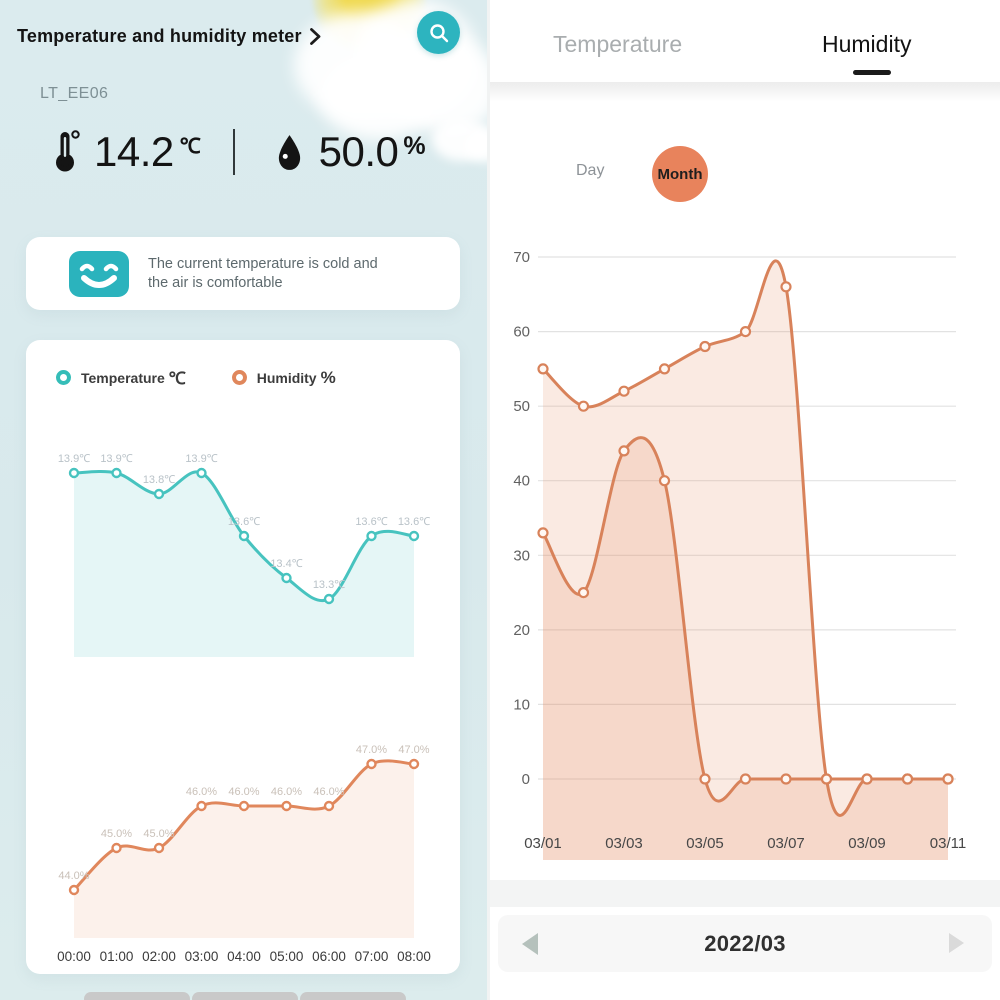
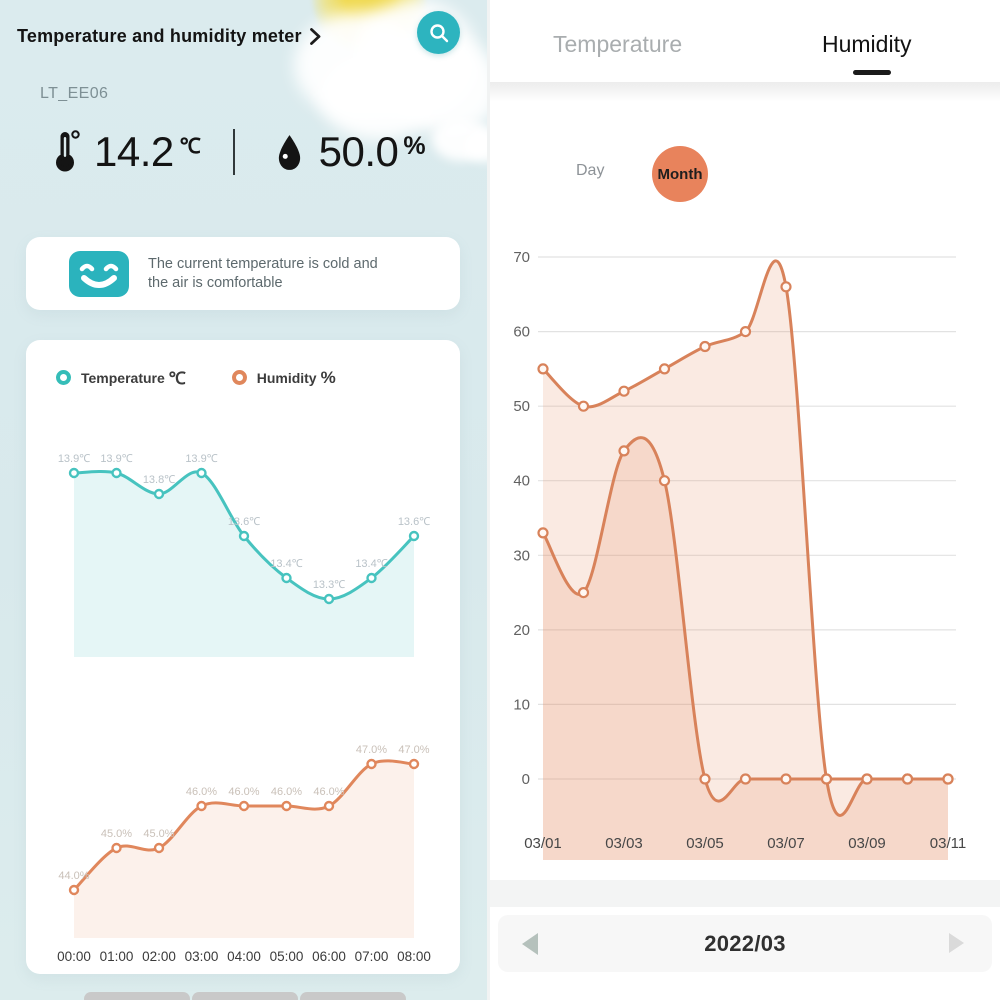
Temperature ℃/07:00: 13.6 -> 13.4
